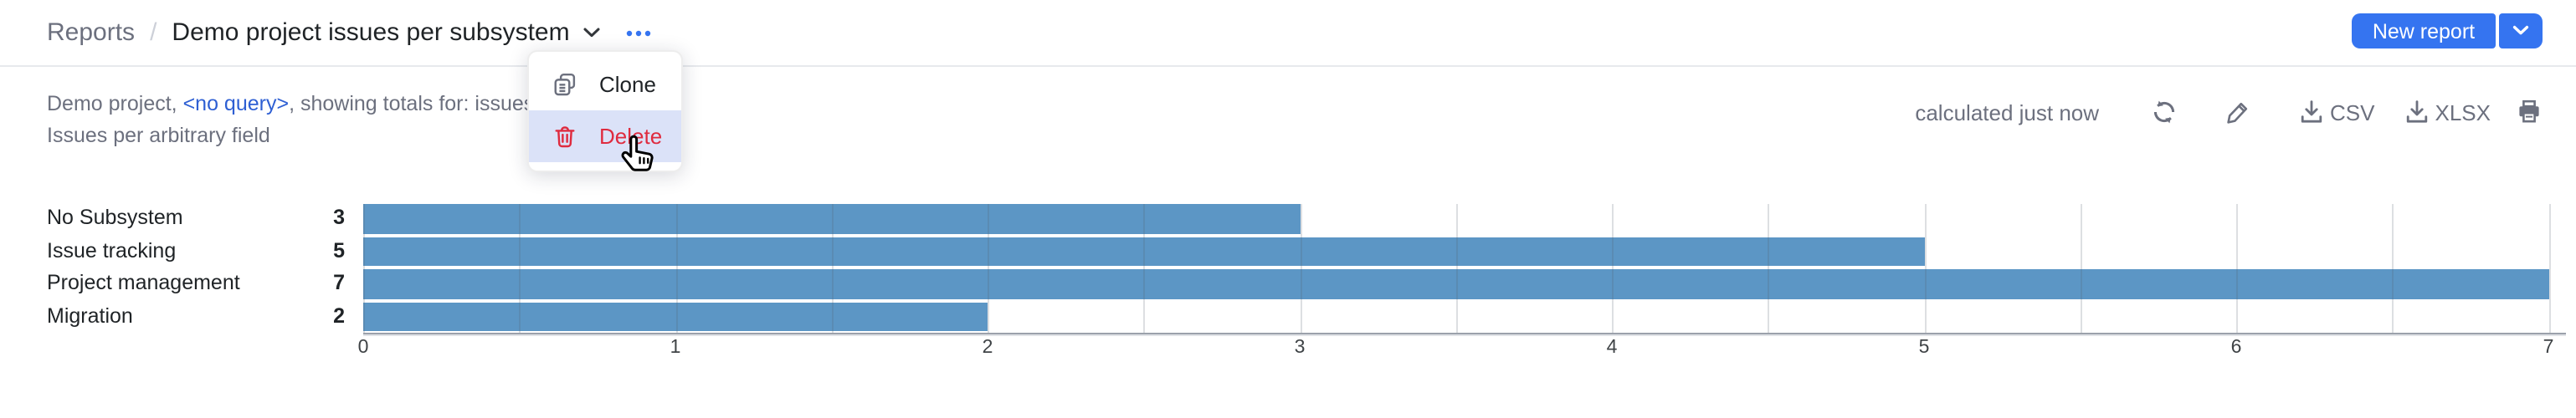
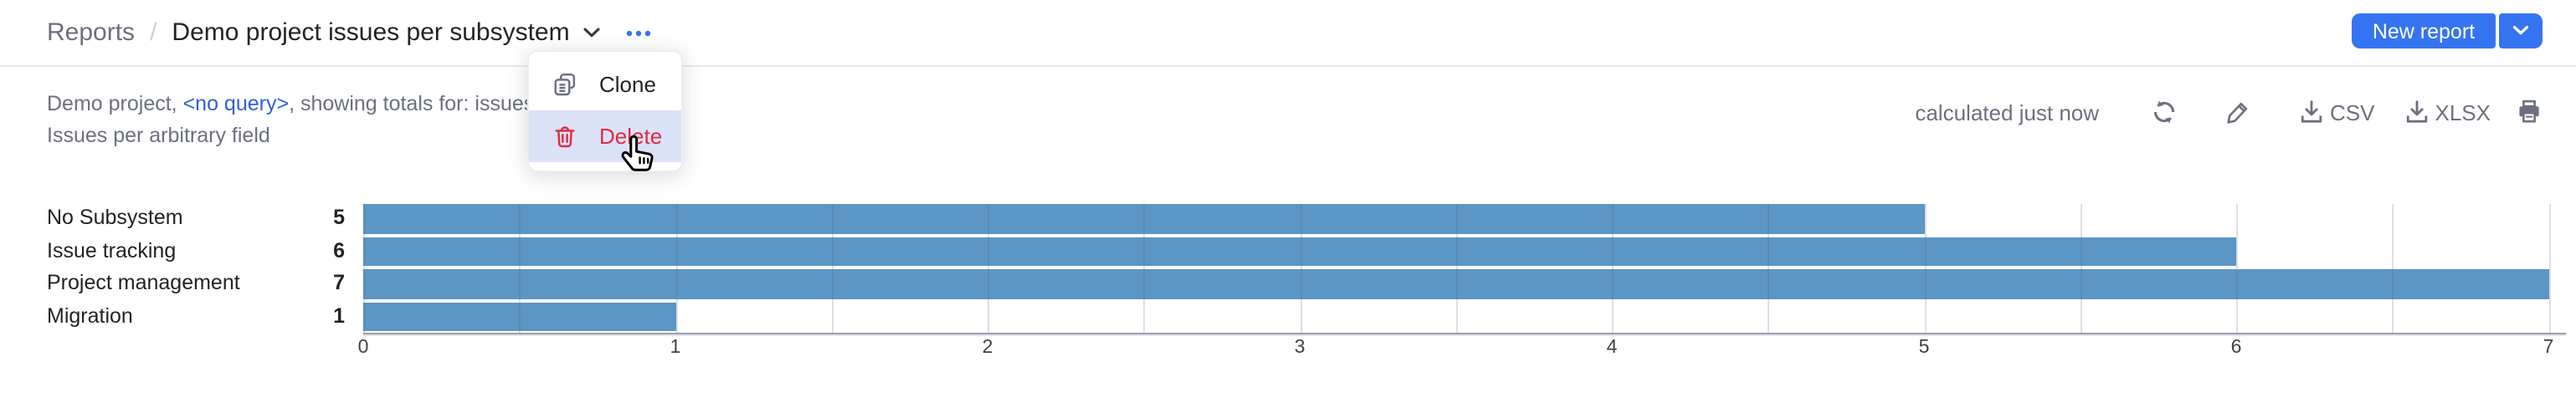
No Subsystem: 3 -> 5
Issue tracking: 5 -> 6
Migration: 2 -> 1
